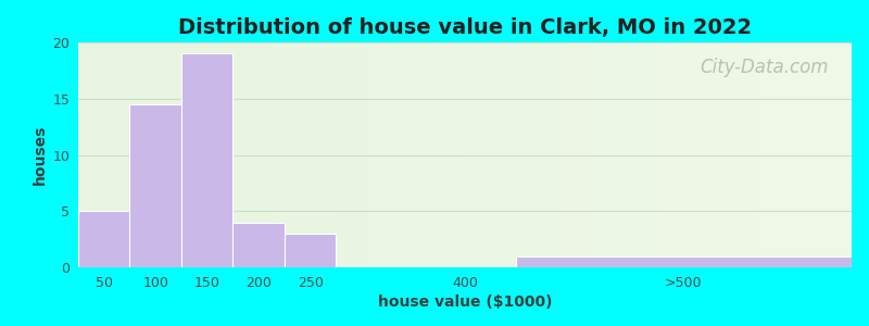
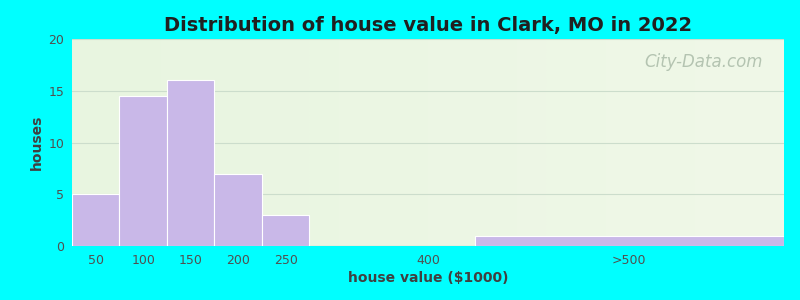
150: 19.0 -> 16.0
200: 4.0 -> 7.0
